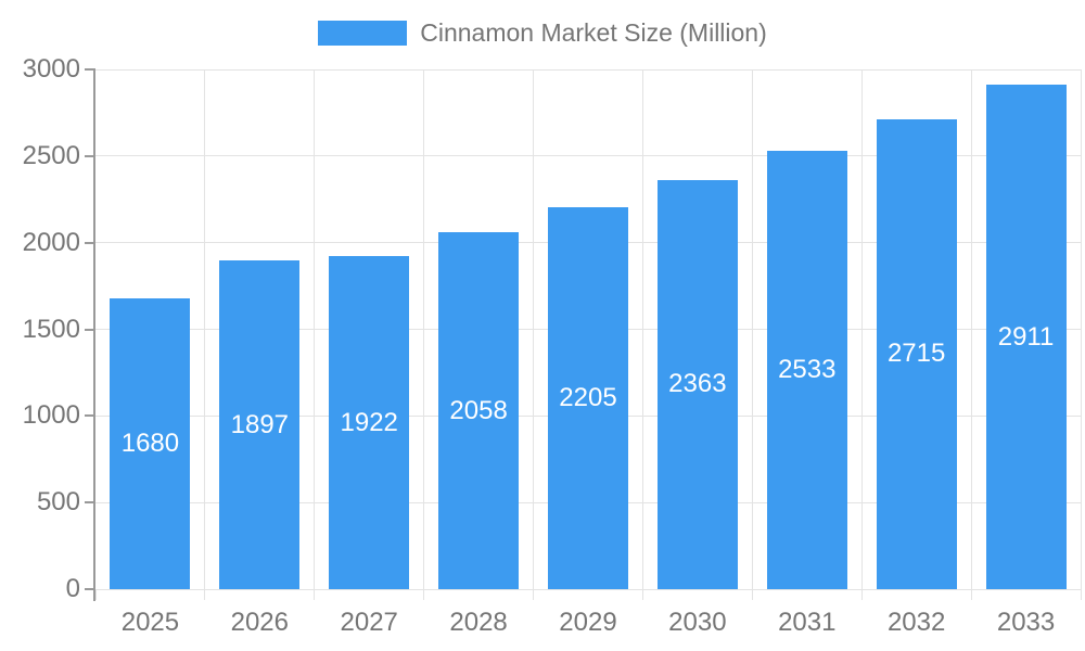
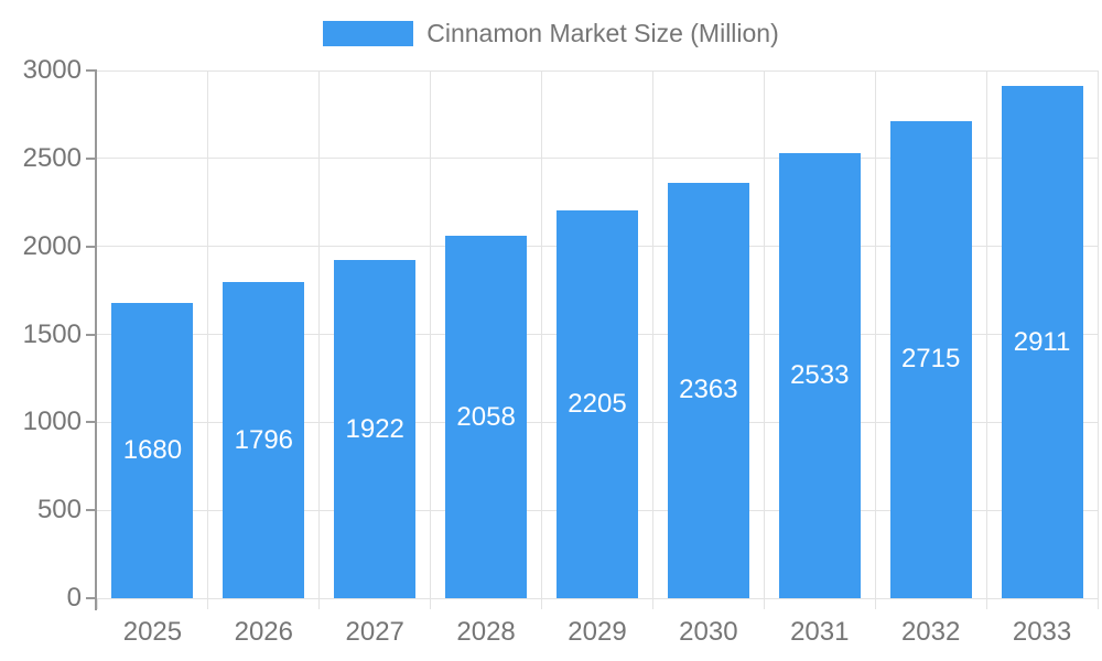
2026: 1897 -> 1796
